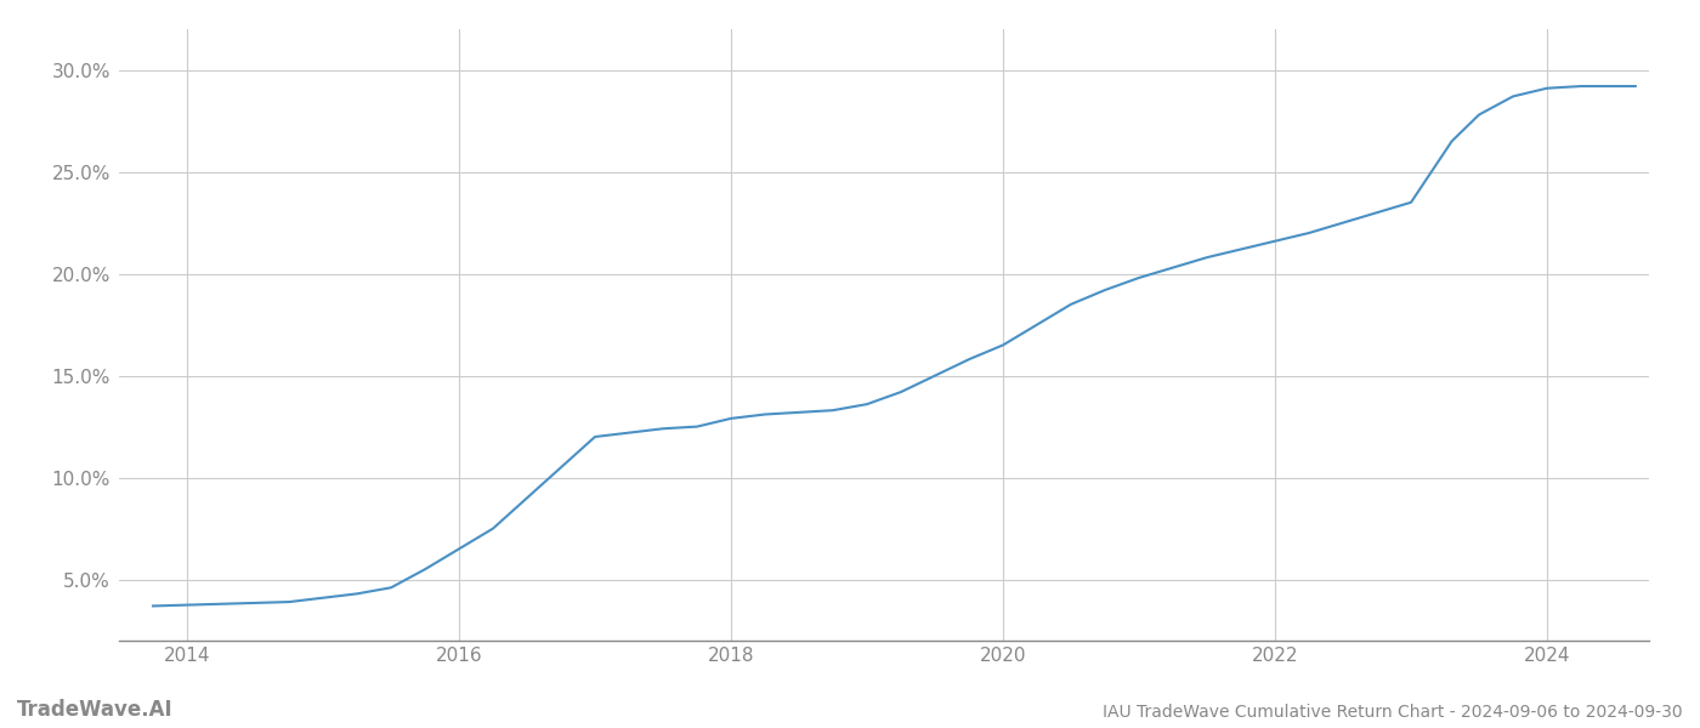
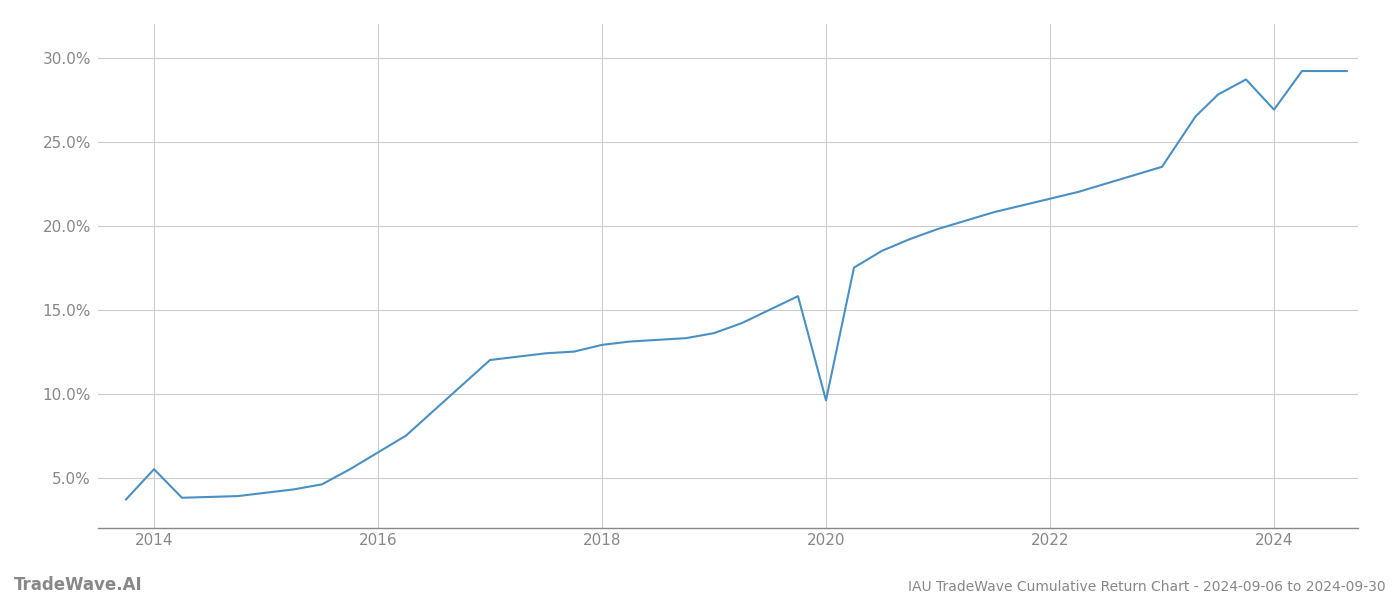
2014: 3.8% -> 5.5%
2020: 16.5% -> 9.6%
2024: 29.1% -> 26.9%
